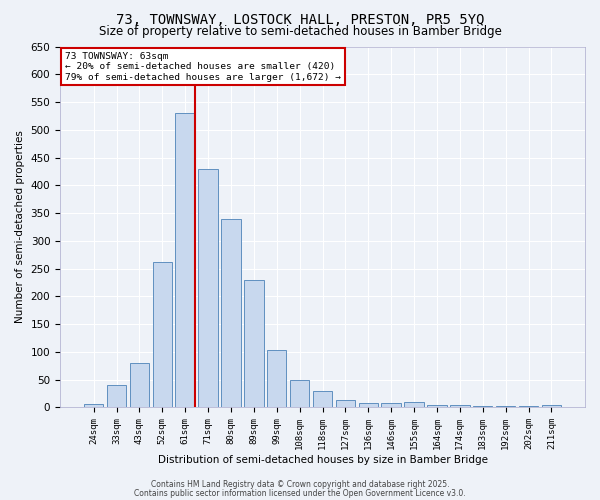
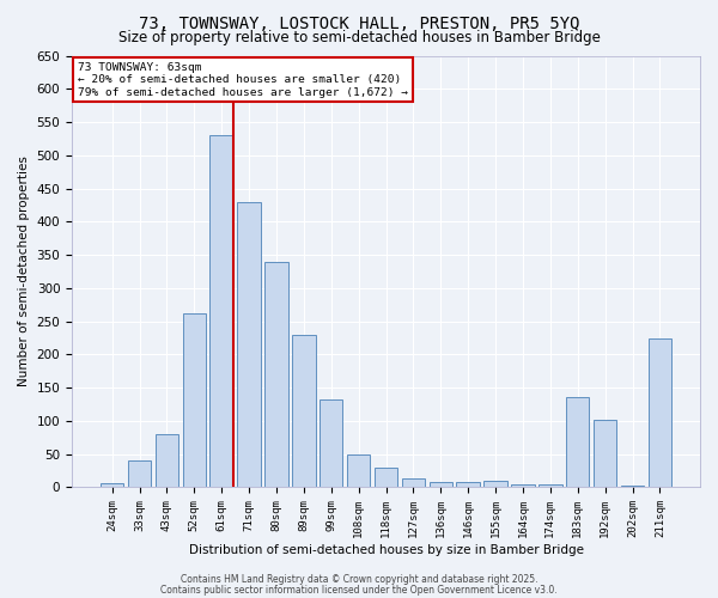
99sqm: 104 -> 132
183sqm: 2 -> 136
192sqm: 2 -> 102
211sqm: 4 -> 224
